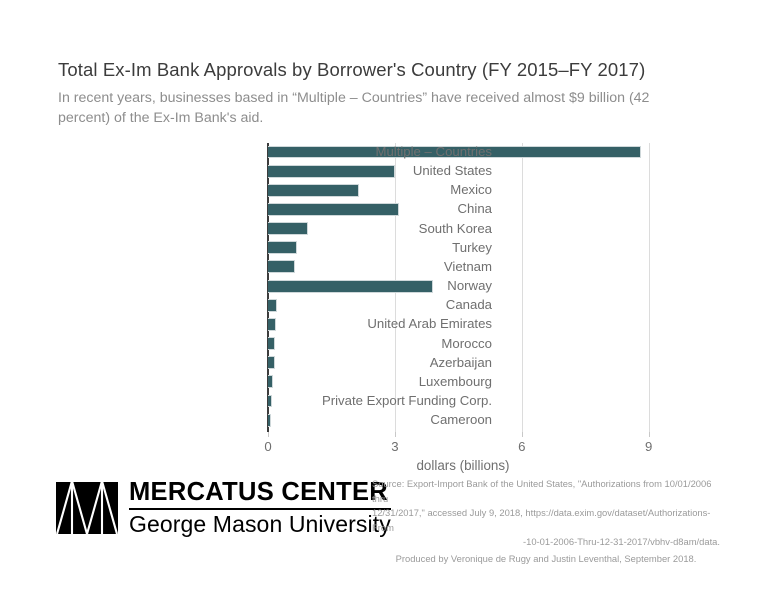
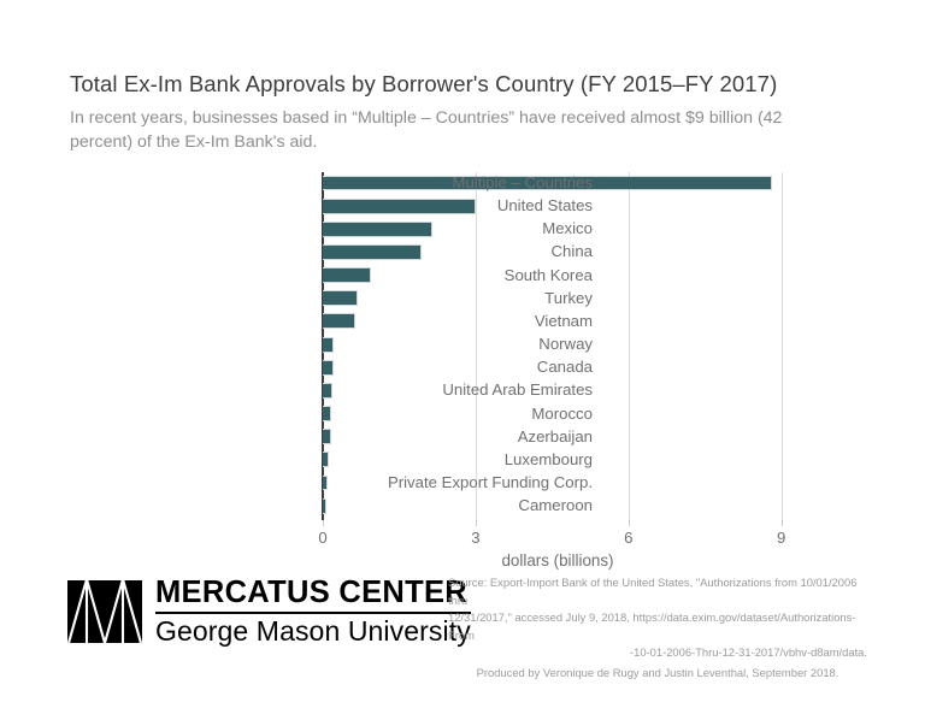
China: 3.1 -> 1.9
Norway: 3.9 -> 0.2
